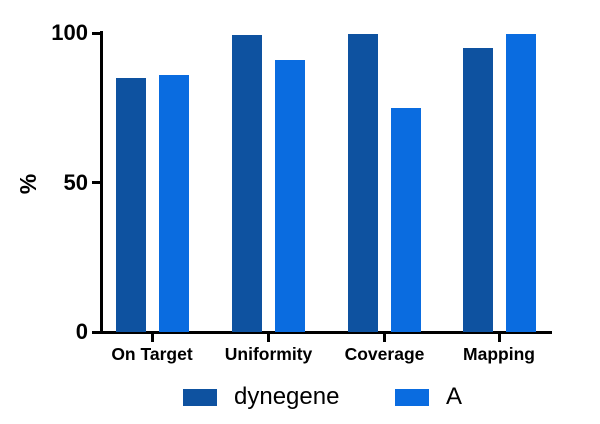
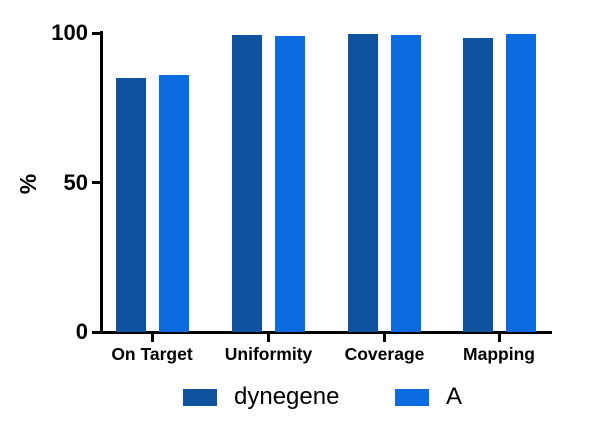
A/Uniformity: 91 -> 99
A/Coverage: 75 -> 99
dynegene/Mapping: 95 -> 98
